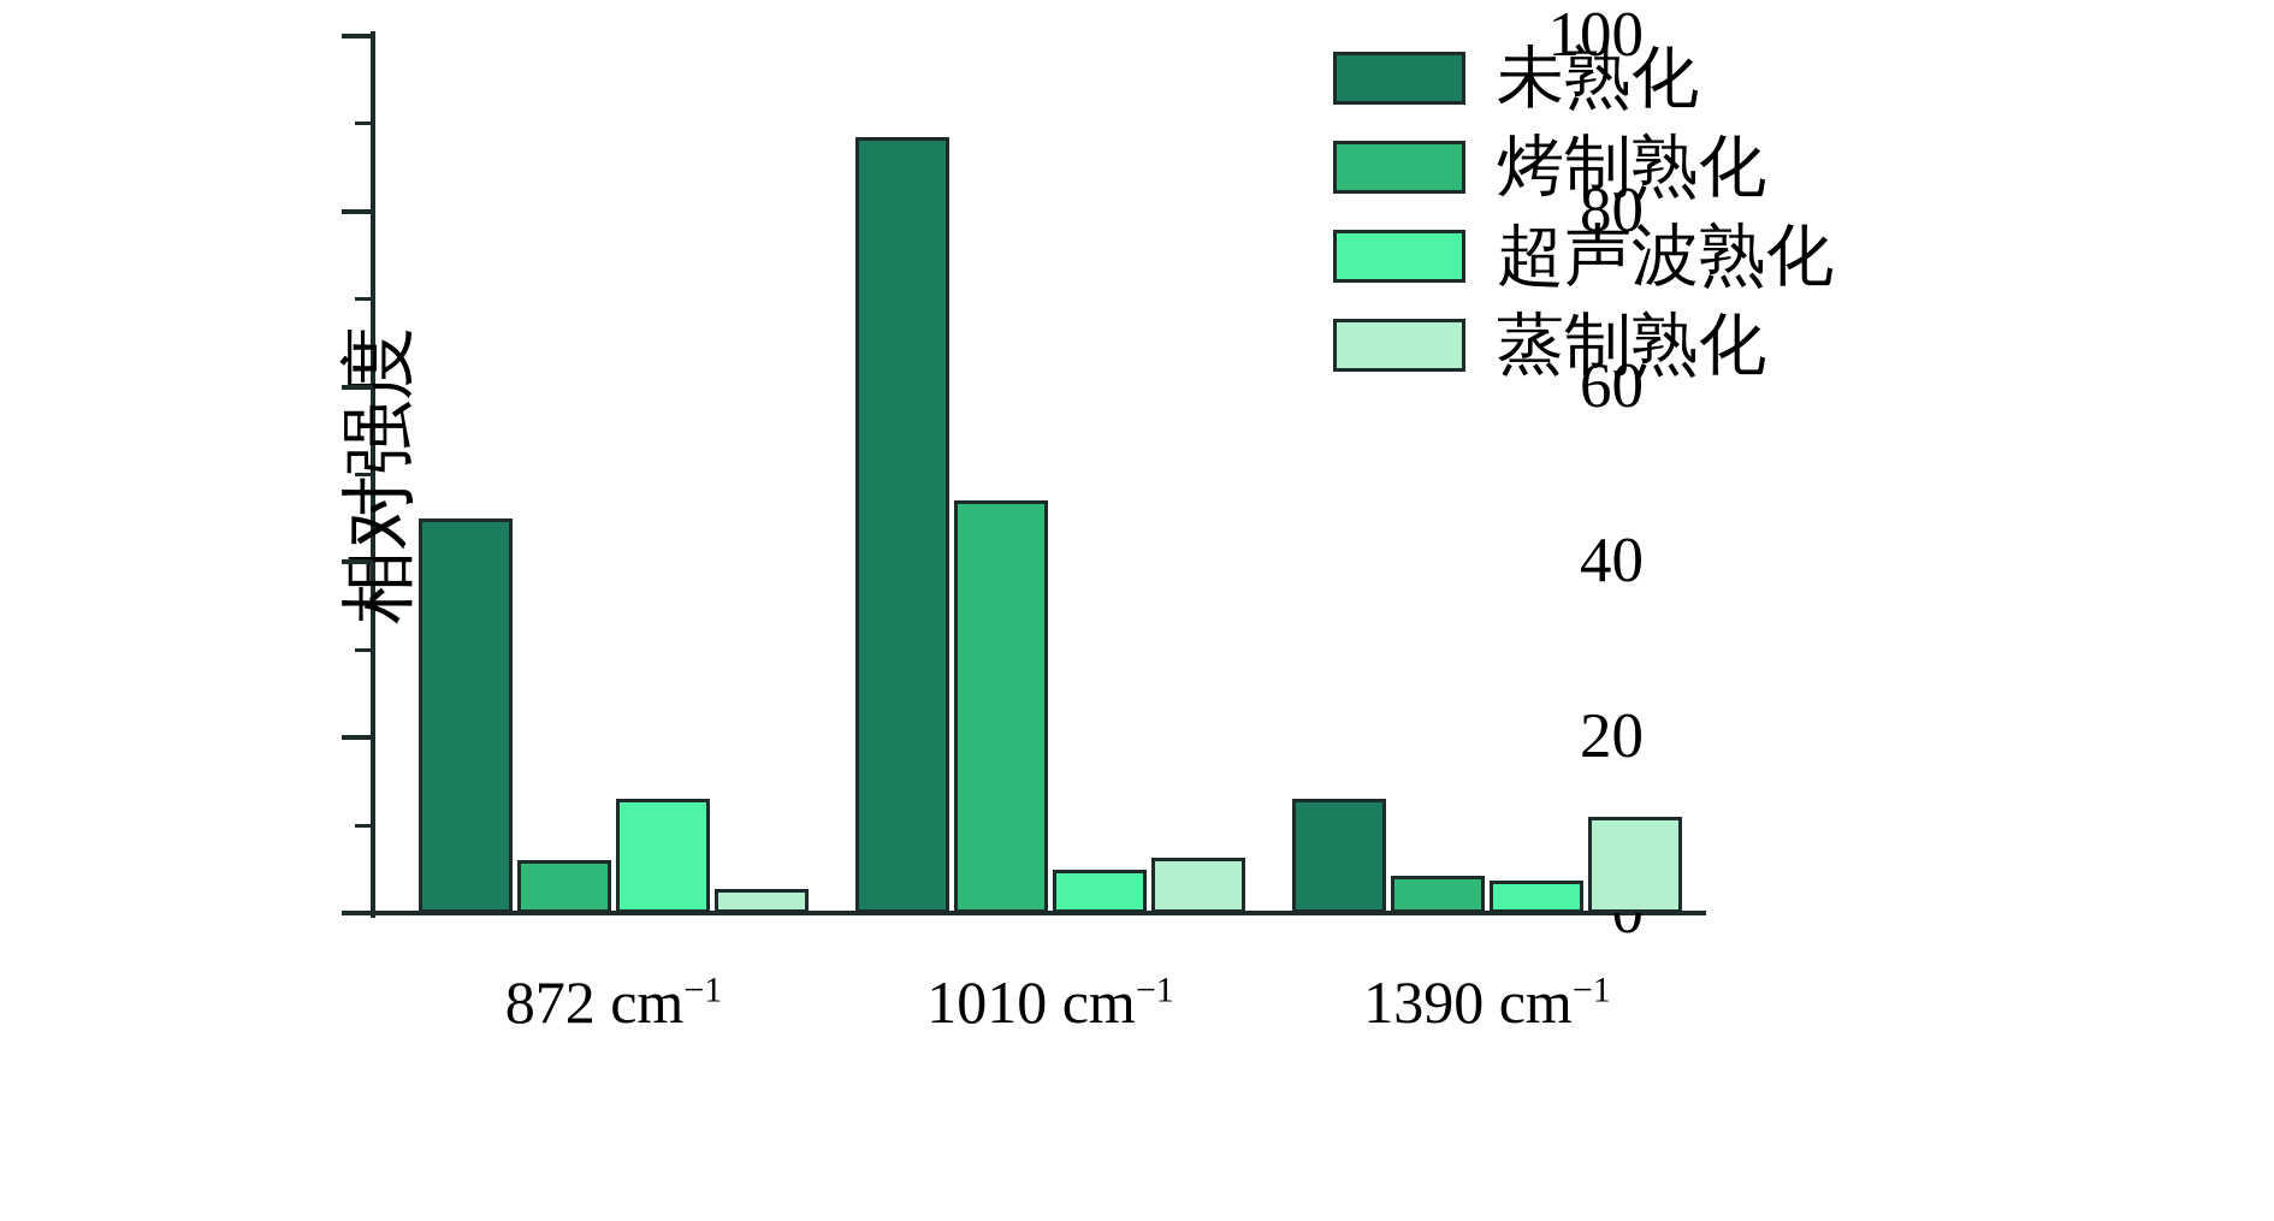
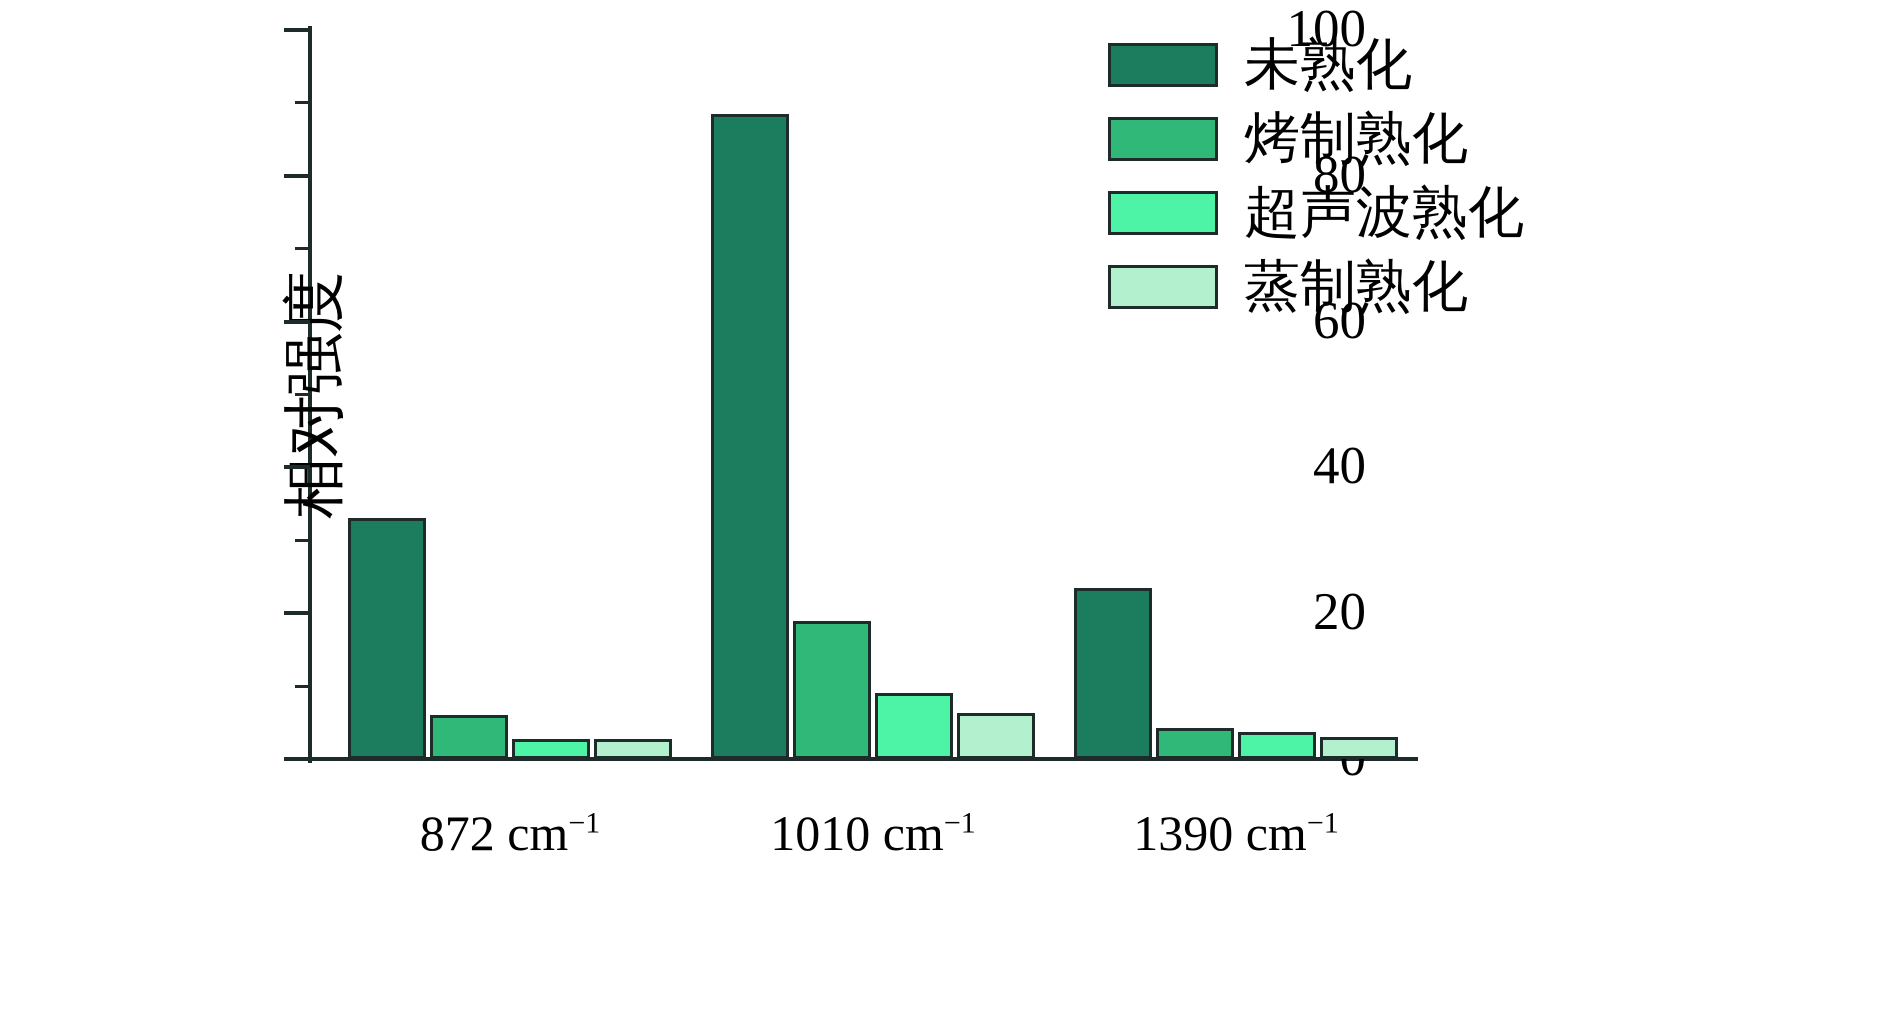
未熟化/872 cm: 45 -> 33
超声波熟化/872 cm: 13 -> 3
烤制熟化/1010 cm: 47 -> 19
超声波熟化/1010 cm: 5 -> 9
未熟化/1390 cm: 13 -> 24
蒸制熟化/1390 cm: 11 -> 3
